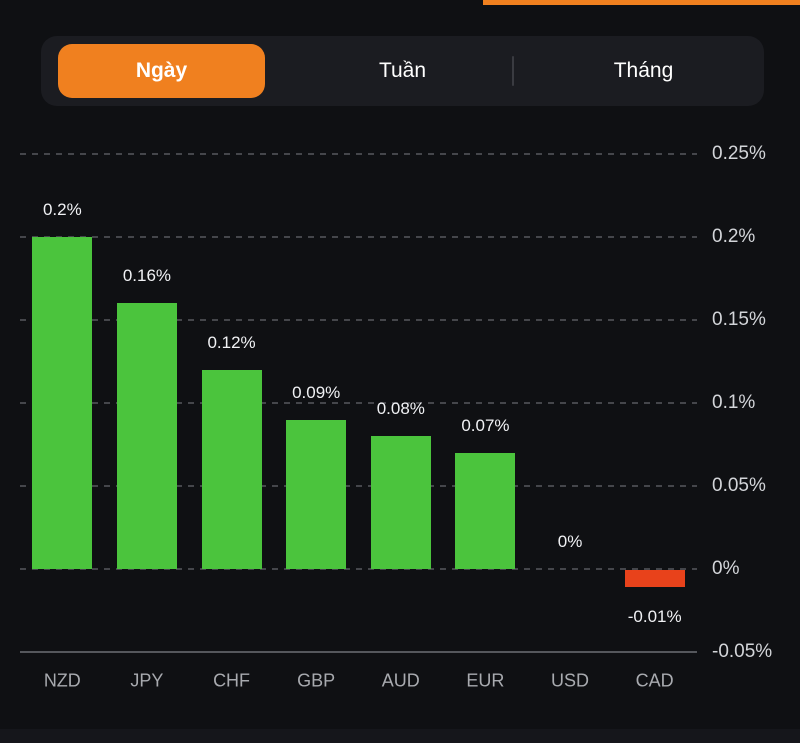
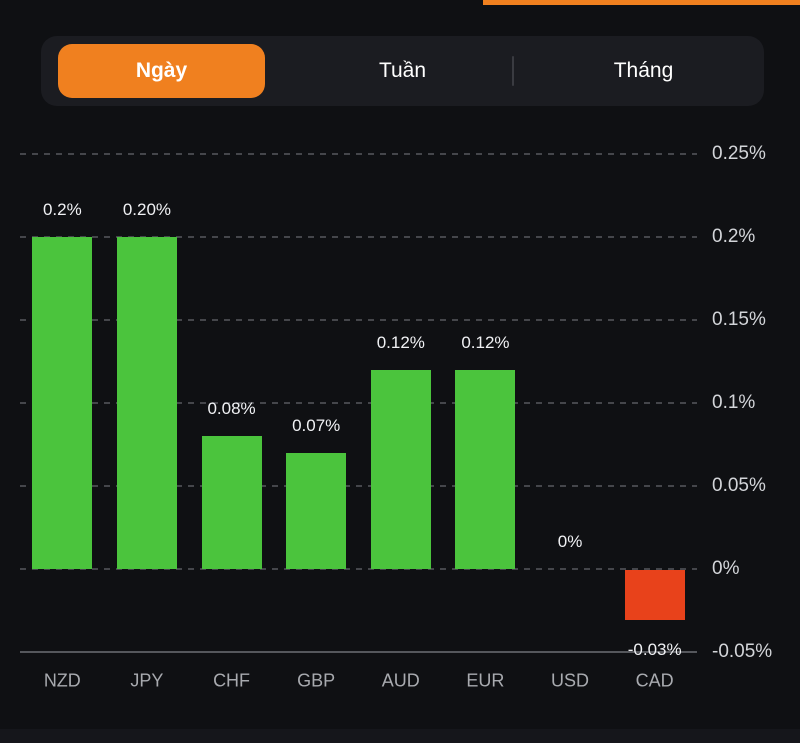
JPY: 0.16% -> 0.20%
CHF: 0.12% -> 0.08%
GBP: 0.09% -> 0.07%
AUD: 0.08% -> 0.12%
EUR: 0.07% -> 0.12%
CAD: -0.01% -> -0.03%
